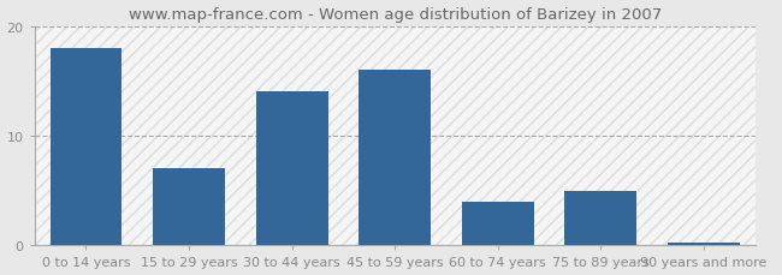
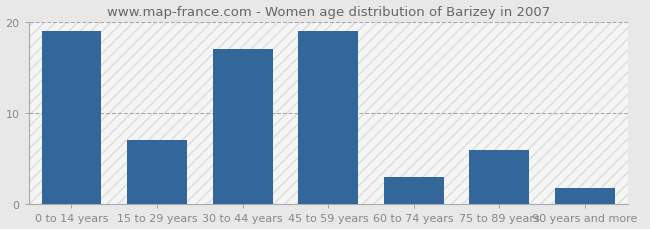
0 to 14 years: 18.0 -> 19.0
30 to 44 years: 14.0 -> 17.0
45 to 59 years: 16.0 -> 19.0
60 to 74 years: 4.0 -> 3.0
75 to 89 years: 5.0 -> 6.0
90 years and more: 0.3 -> 1.8
